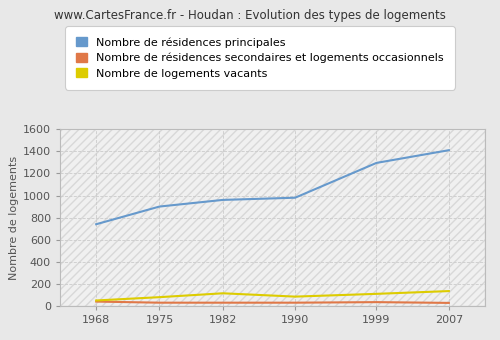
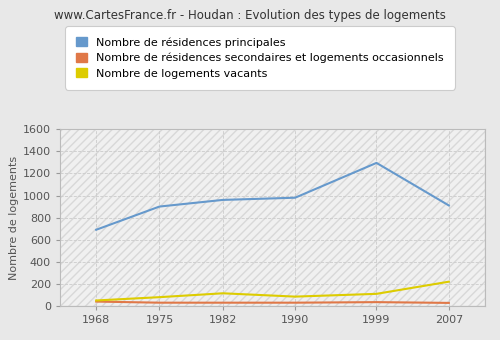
Nombre de résidences principales/1968: 740 -> 690
Nombre de résidences principales/2007: 1410 -> 910
Nombre de logements vacants/2007: 140 -> 220
